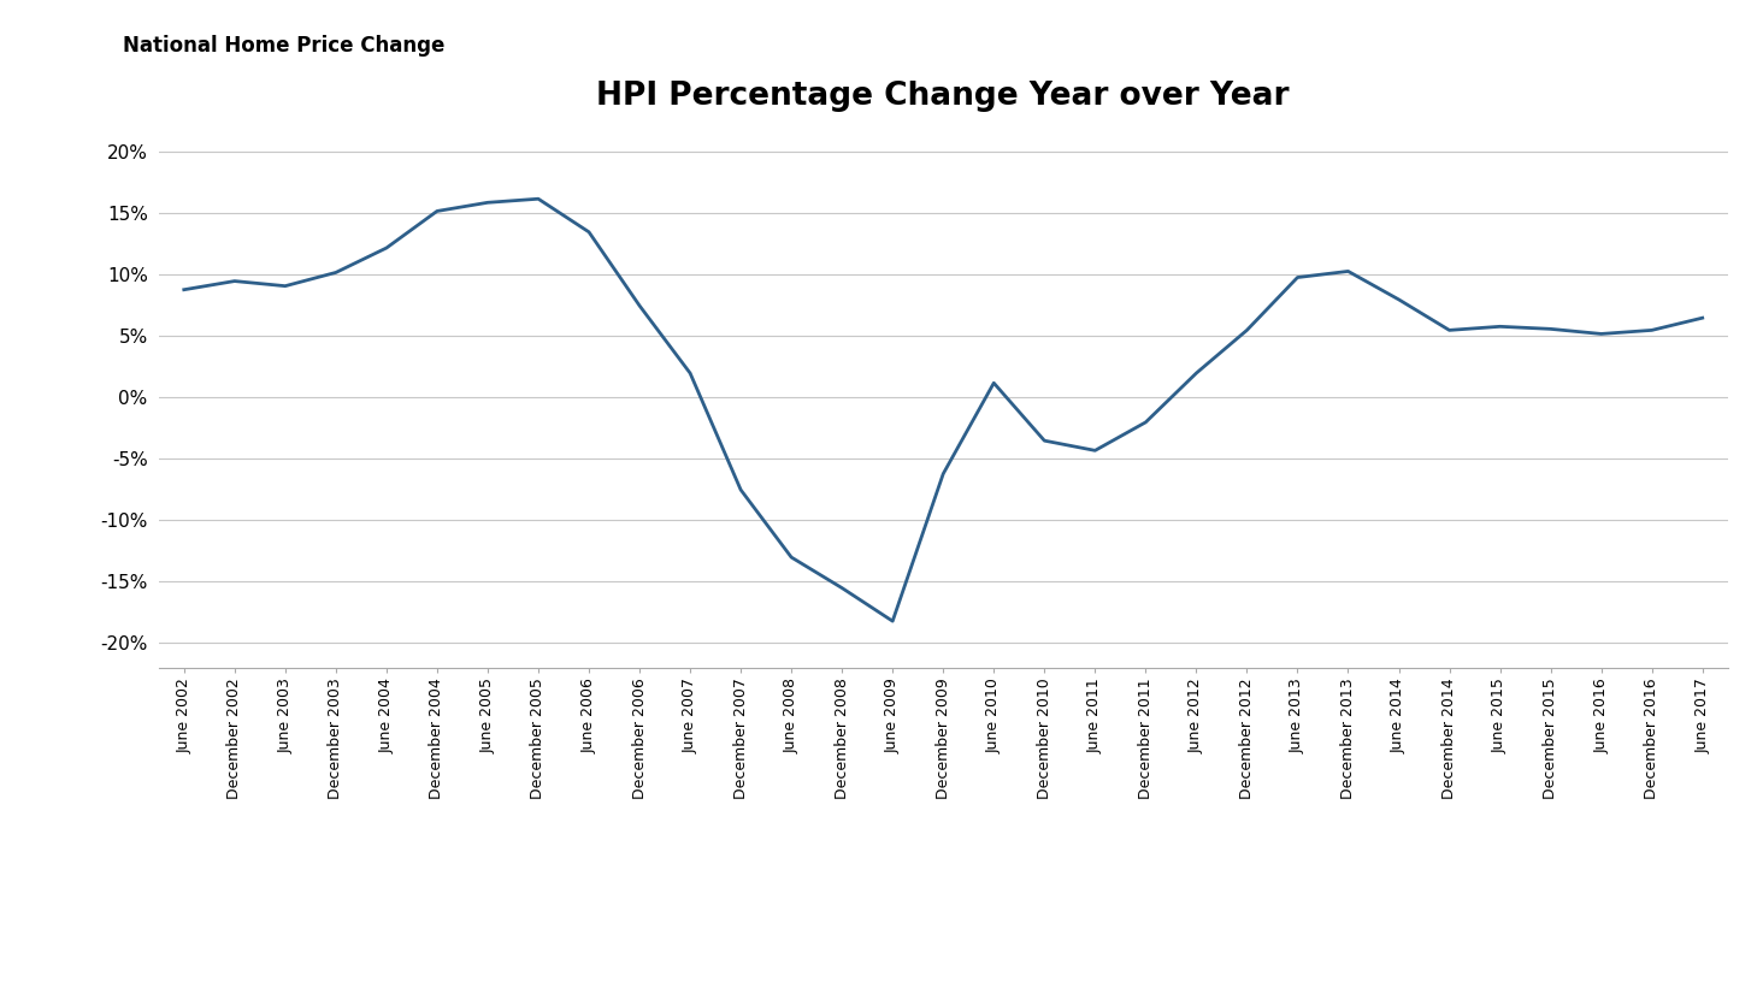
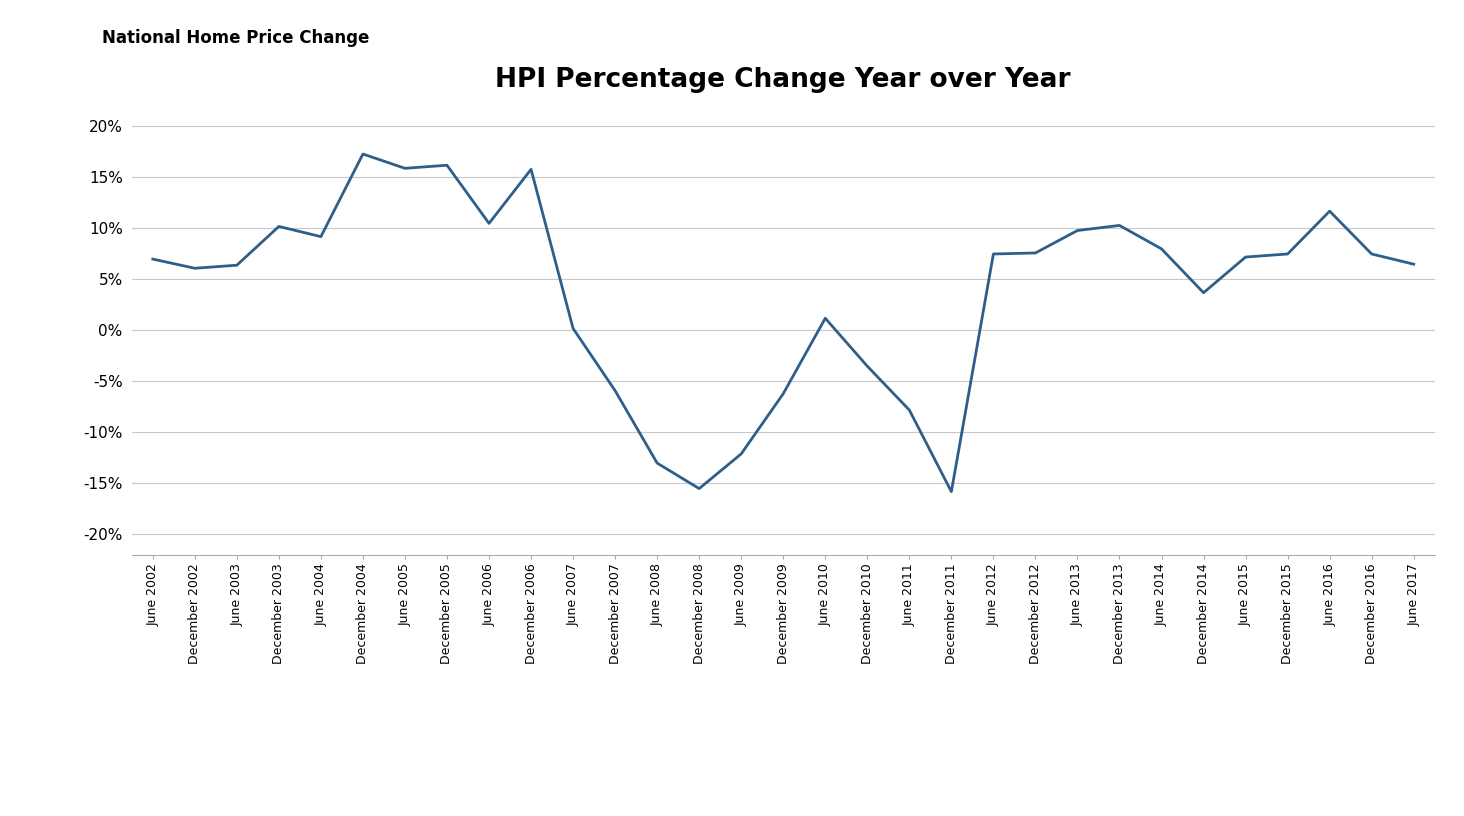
June 2002: 8.8% -> 7.0%
December 2002: 9.5% -> 6.1%
June 2003: 9.1% -> 6.4%
June 2004: 12.2% -> 9.2%
December 2004: 15.2% -> 17.3%
June 2006: 13.5% -> 10.5%
December 2006: 7.5% -> 15.8%
June 2007: 2.0% -> 0.2%
December 2007: -7.5% -> -5.9%
June 2009: -18.2% -> -12.1%
June 2011: -4.3% -> -7.8%
December 2011: -2.0% -> -15.8%
June 2012: 2.0% -> 7.5%
December 2012: 5.5% -> 7.6%
December 2014: 5.5% -> 3.7%
June 2015: 5.8% -> 7.2%
December 2015: 5.6% -> 7.5%
June 2016: 5.2% -> 11.7%
December 2016: 5.5% -> 7.5%
